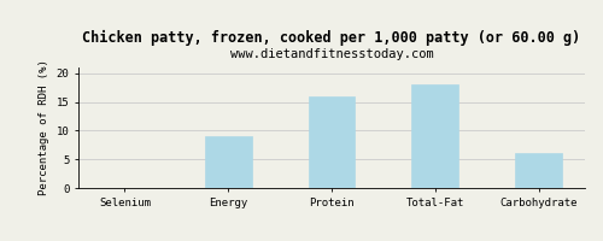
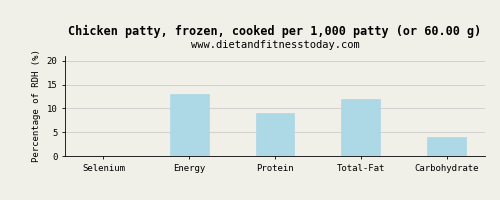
Energy: 9 -> 13
Protein: 16 -> 9
Total-Fat: 18 -> 12
Carbohydrate: 6 -> 4
